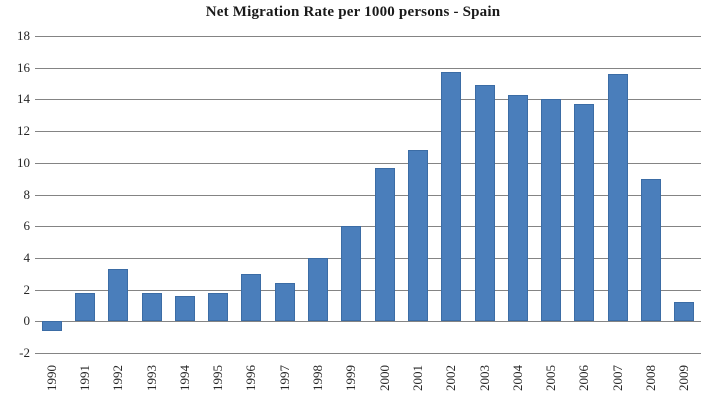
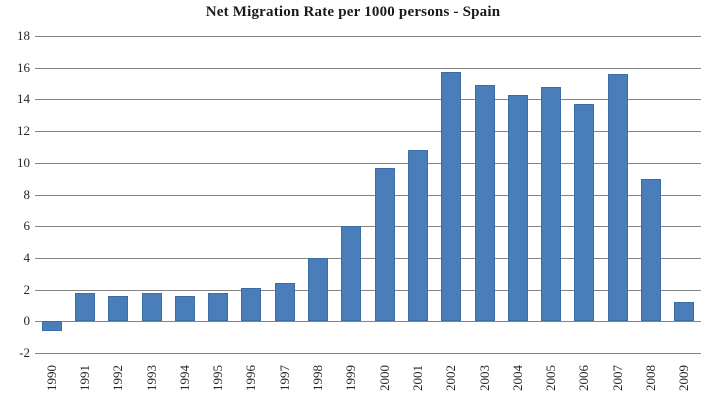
1992: 3.3 -> 1.6
1996: 3.0 -> 2.1
2005: 14.0 -> 14.8
